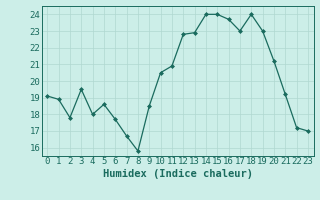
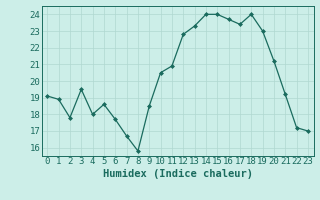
13: 22.9 -> 23.3
17: 23.0 -> 23.4
